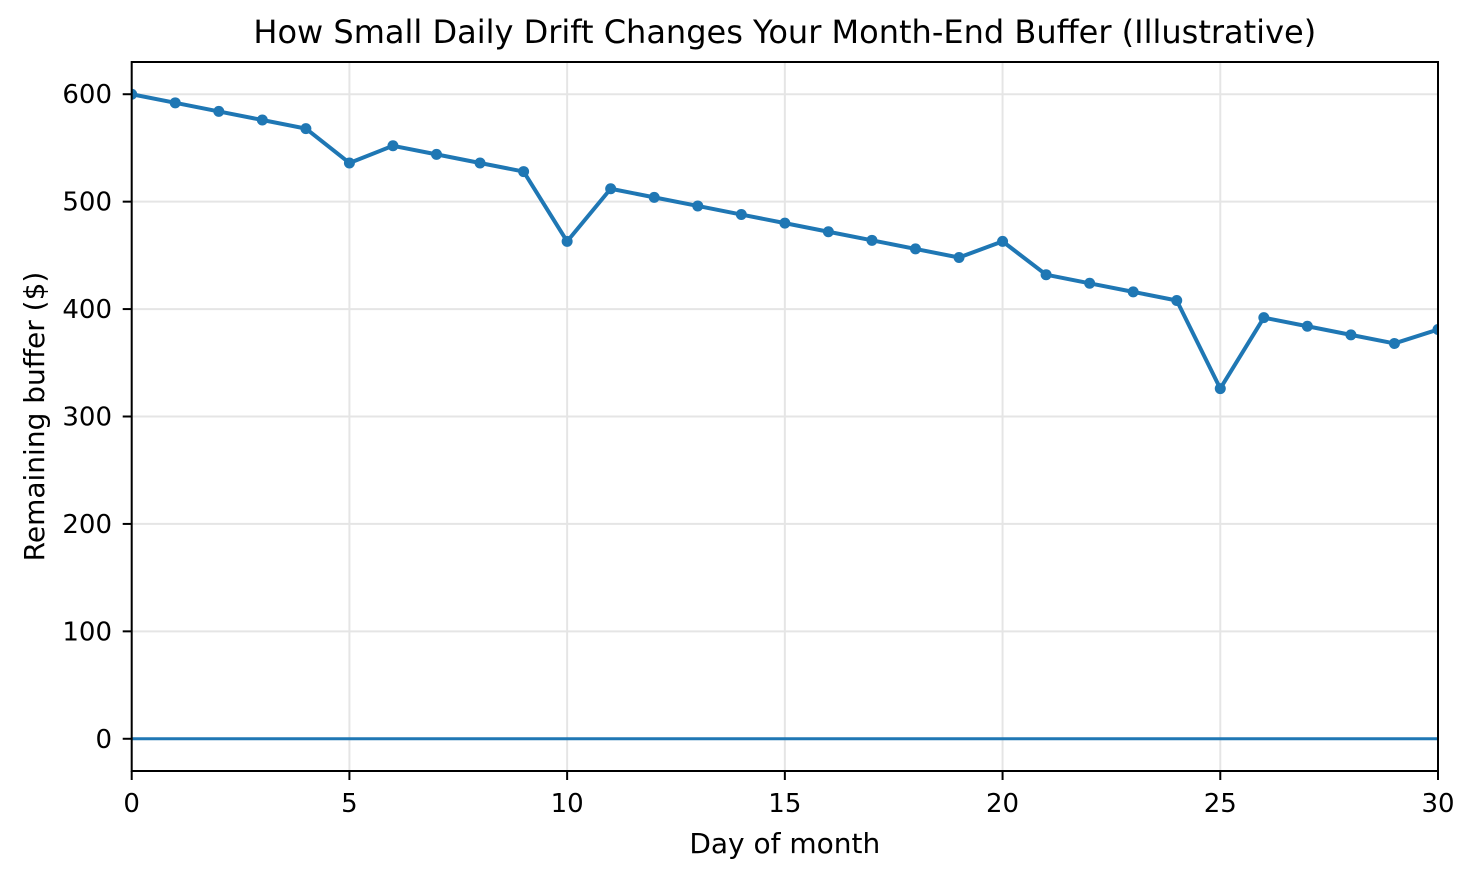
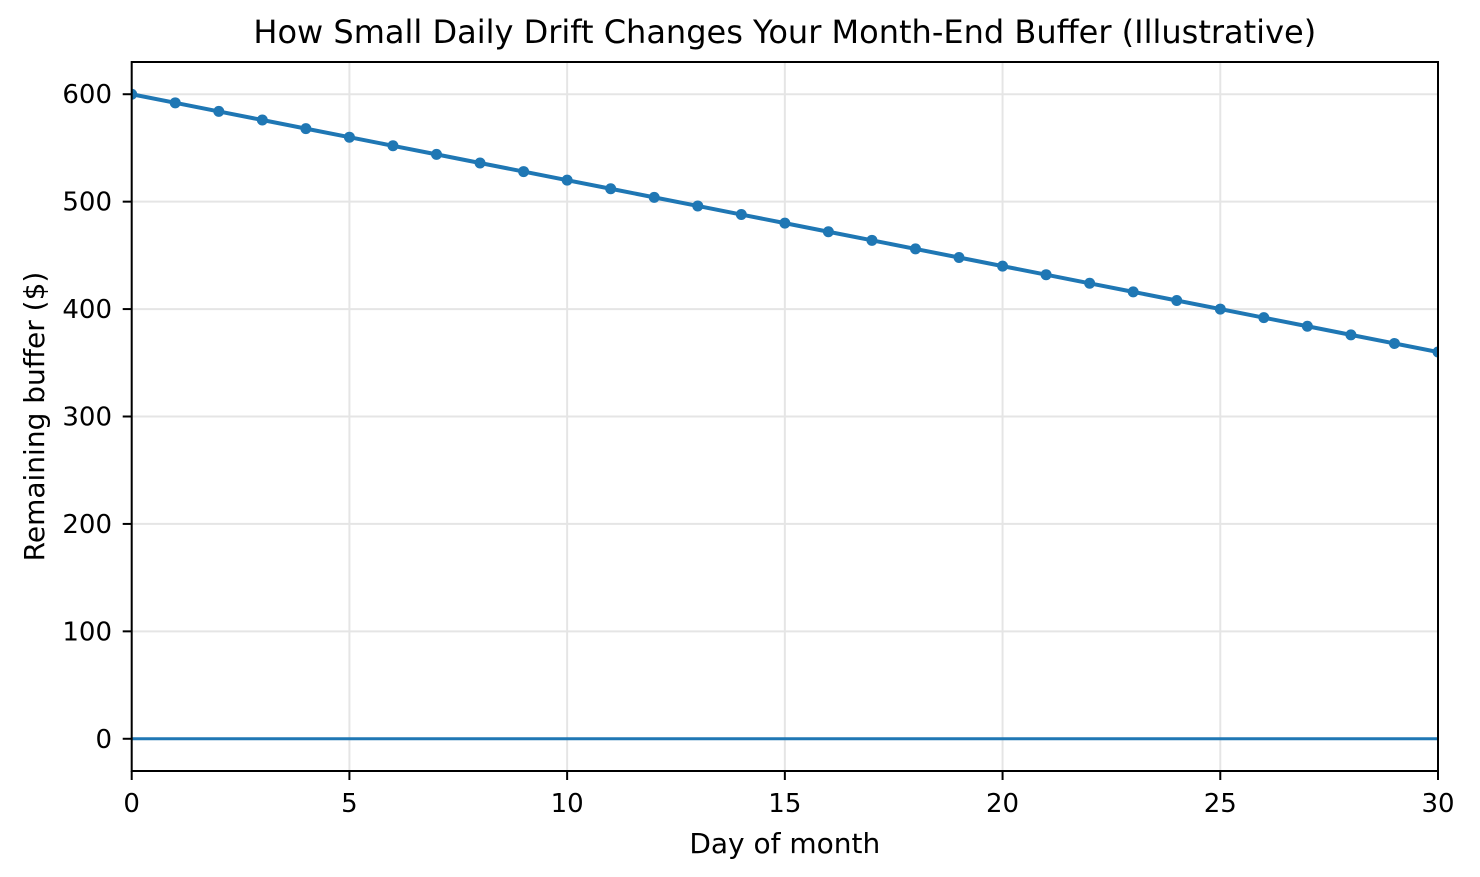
5: 536 -> 560
10: 463 -> 520
20: 463 -> 440
25: 326 -> 400
30: 381 -> 360
